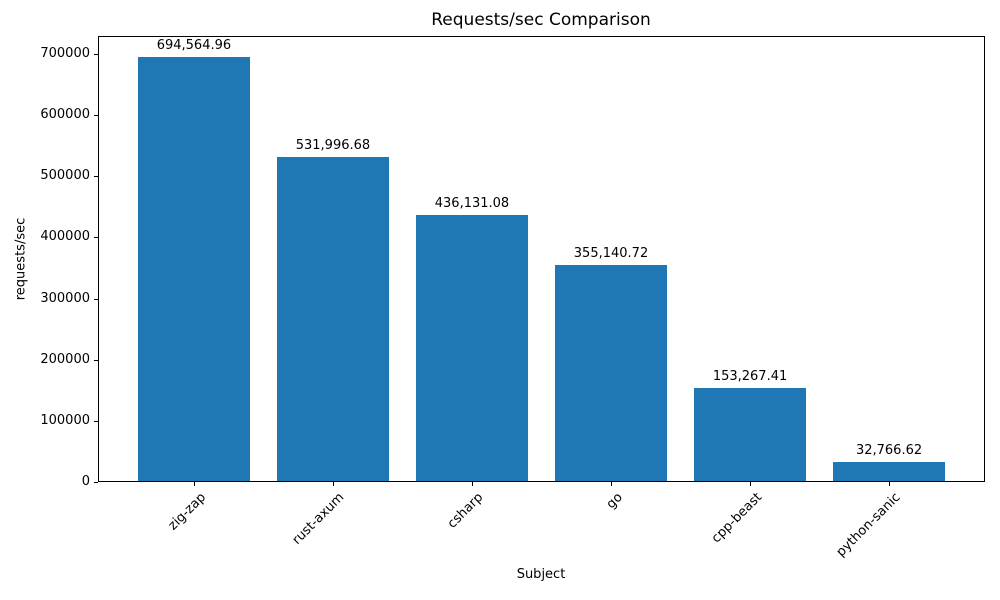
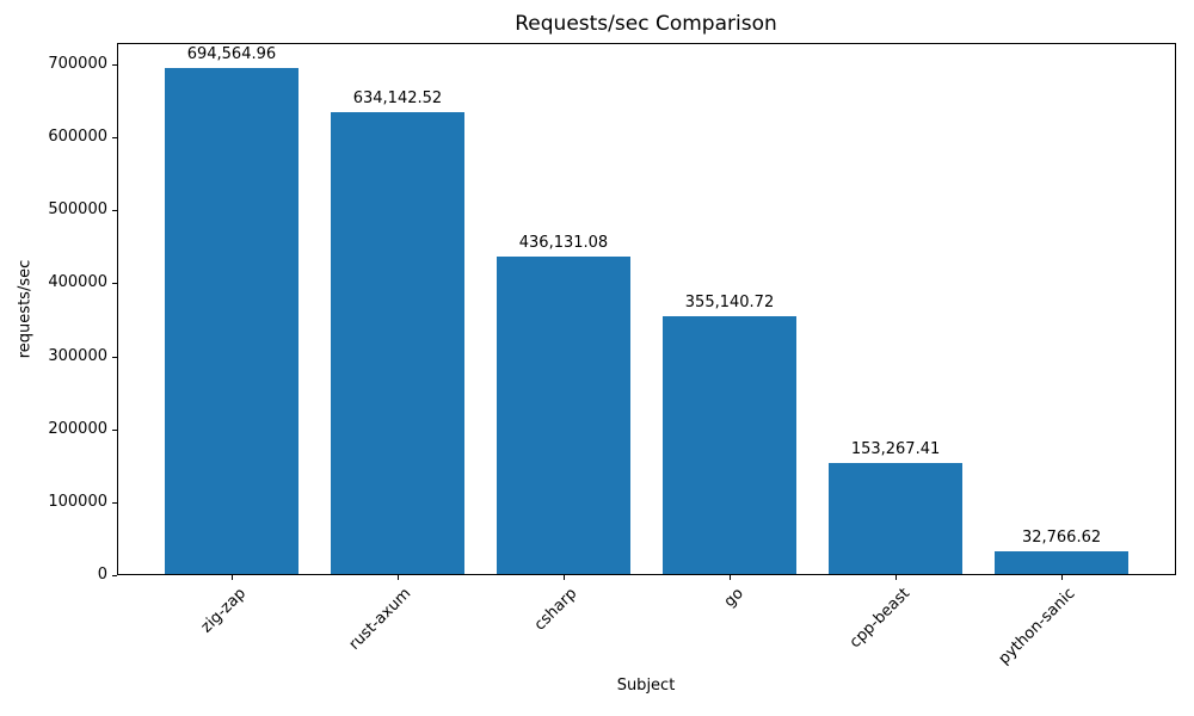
rust-axum: 531,996.68 -> 634,142.52
